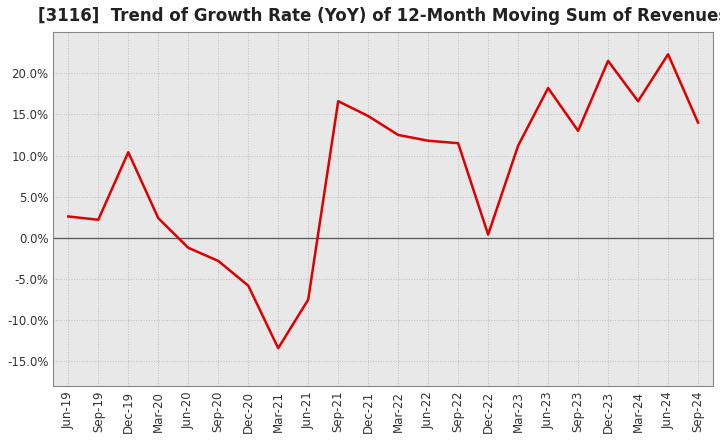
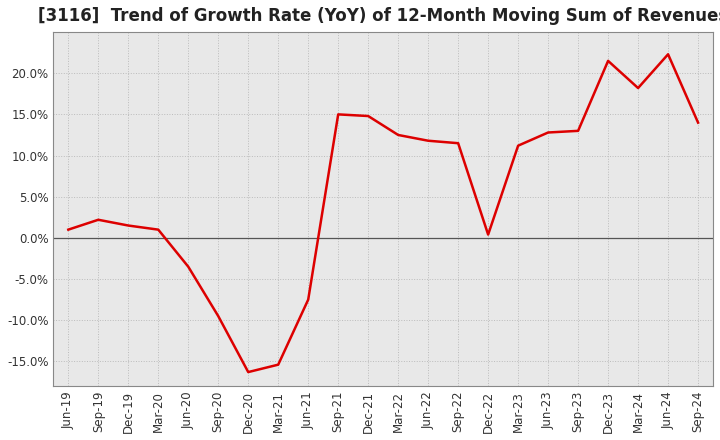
Jun-19: 2.6% -> 1.0%
Dec-19: 10.4% -> 1.5%
Mar-20: 2.4% -> 1.0%
Jun-20: -1.2% -> -3.5%
Sep-20: -2.8% -> -9.5%
Dec-20: -5.8% -> -16.3%
Mar-21: -13.4% -> -15.4%
Sep-21: 16.6% -> 15.0%
Jun-23: 18.2% -> 12.8%
Mar-24: 16.6% -> 18.2%
